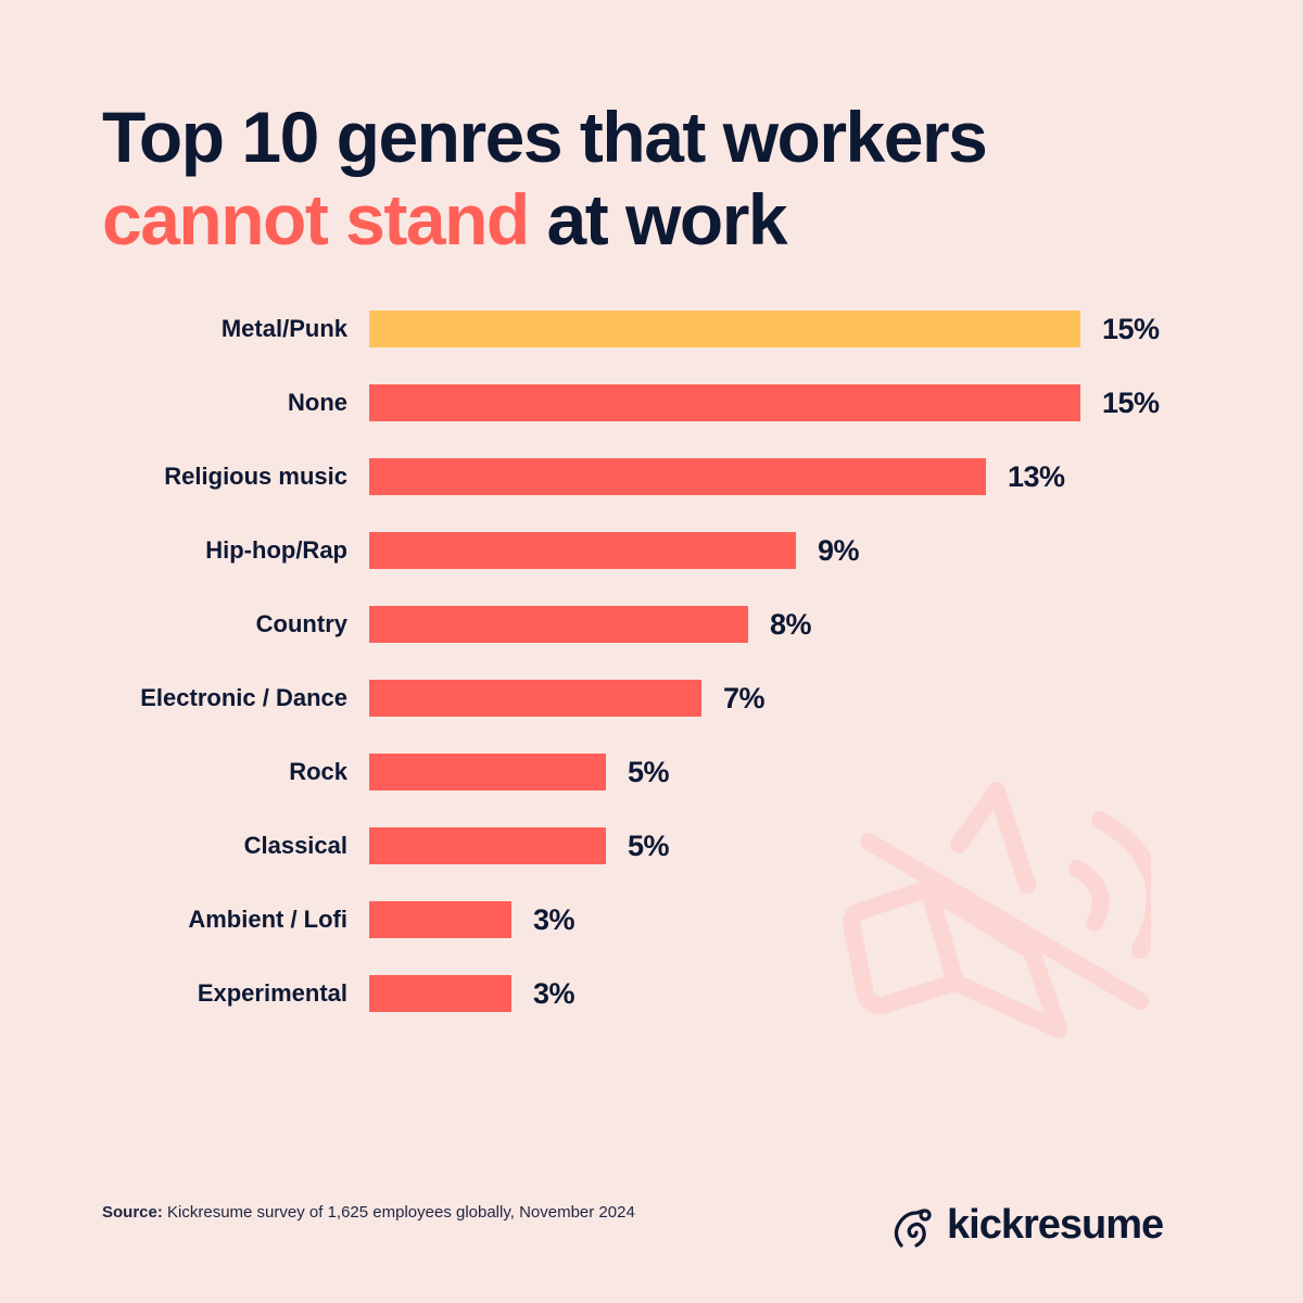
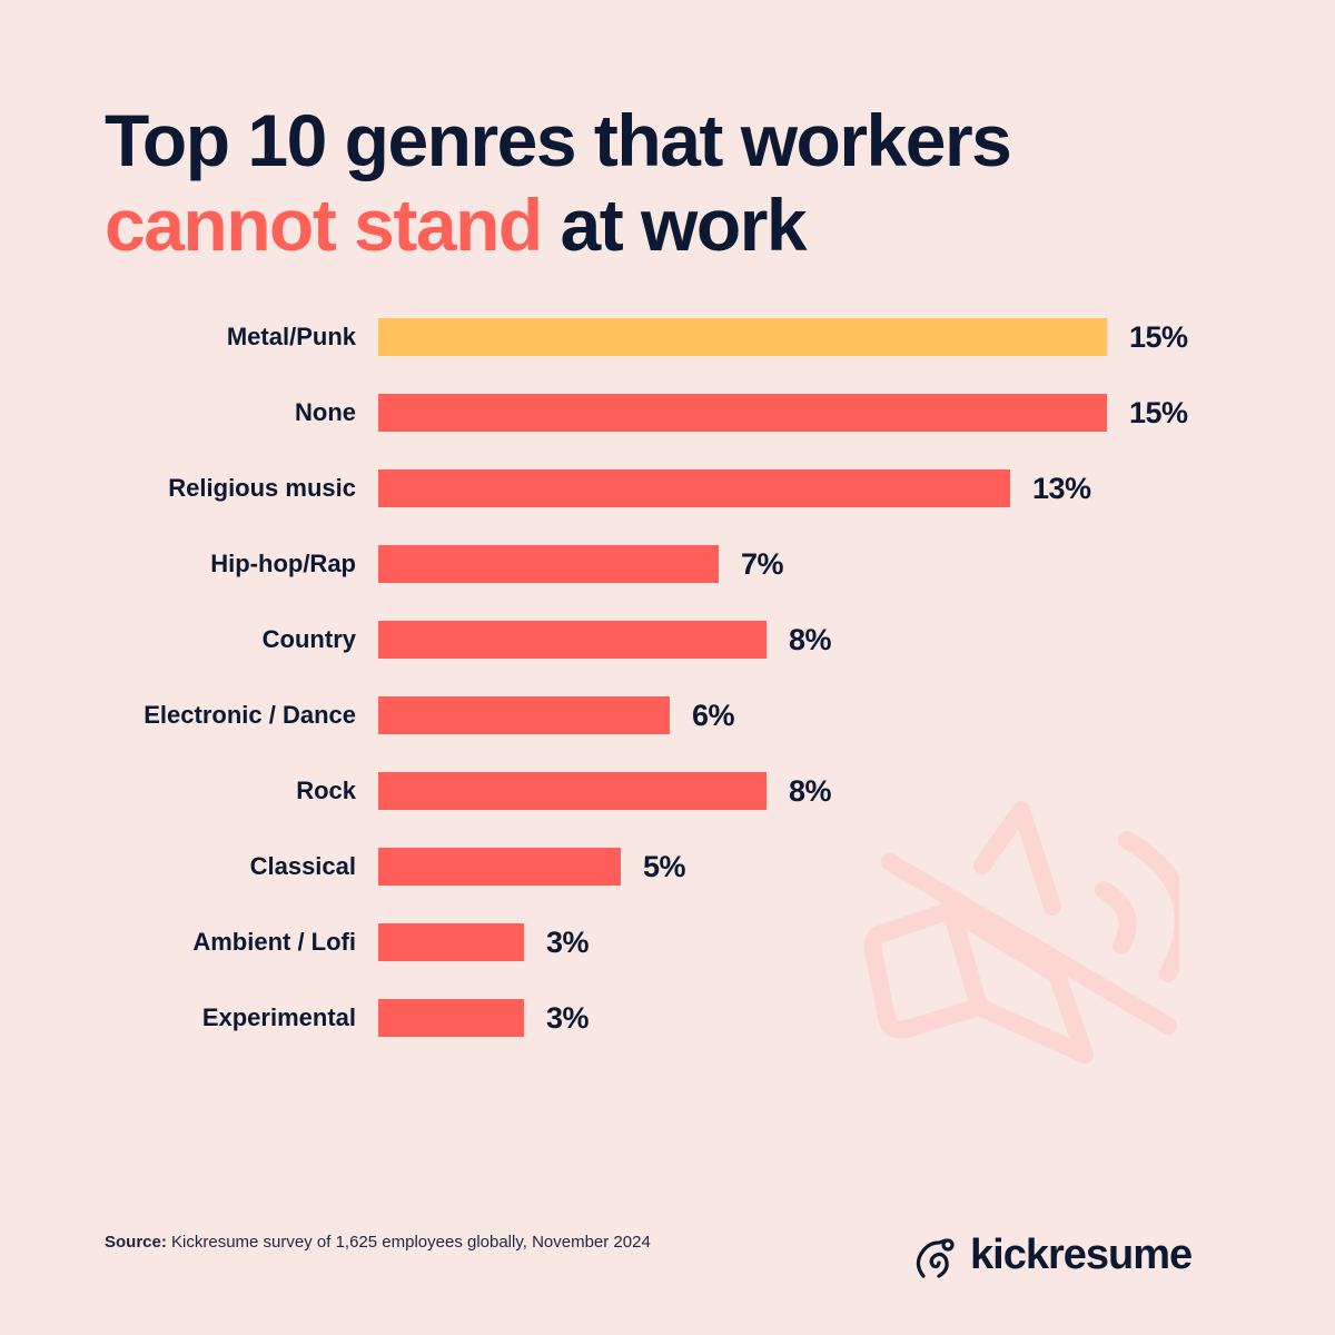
Hip-hop/Rap: 9% -> 7%
Electronic / Dance: 7% -> 6%
Rock: 5% -> 8%
